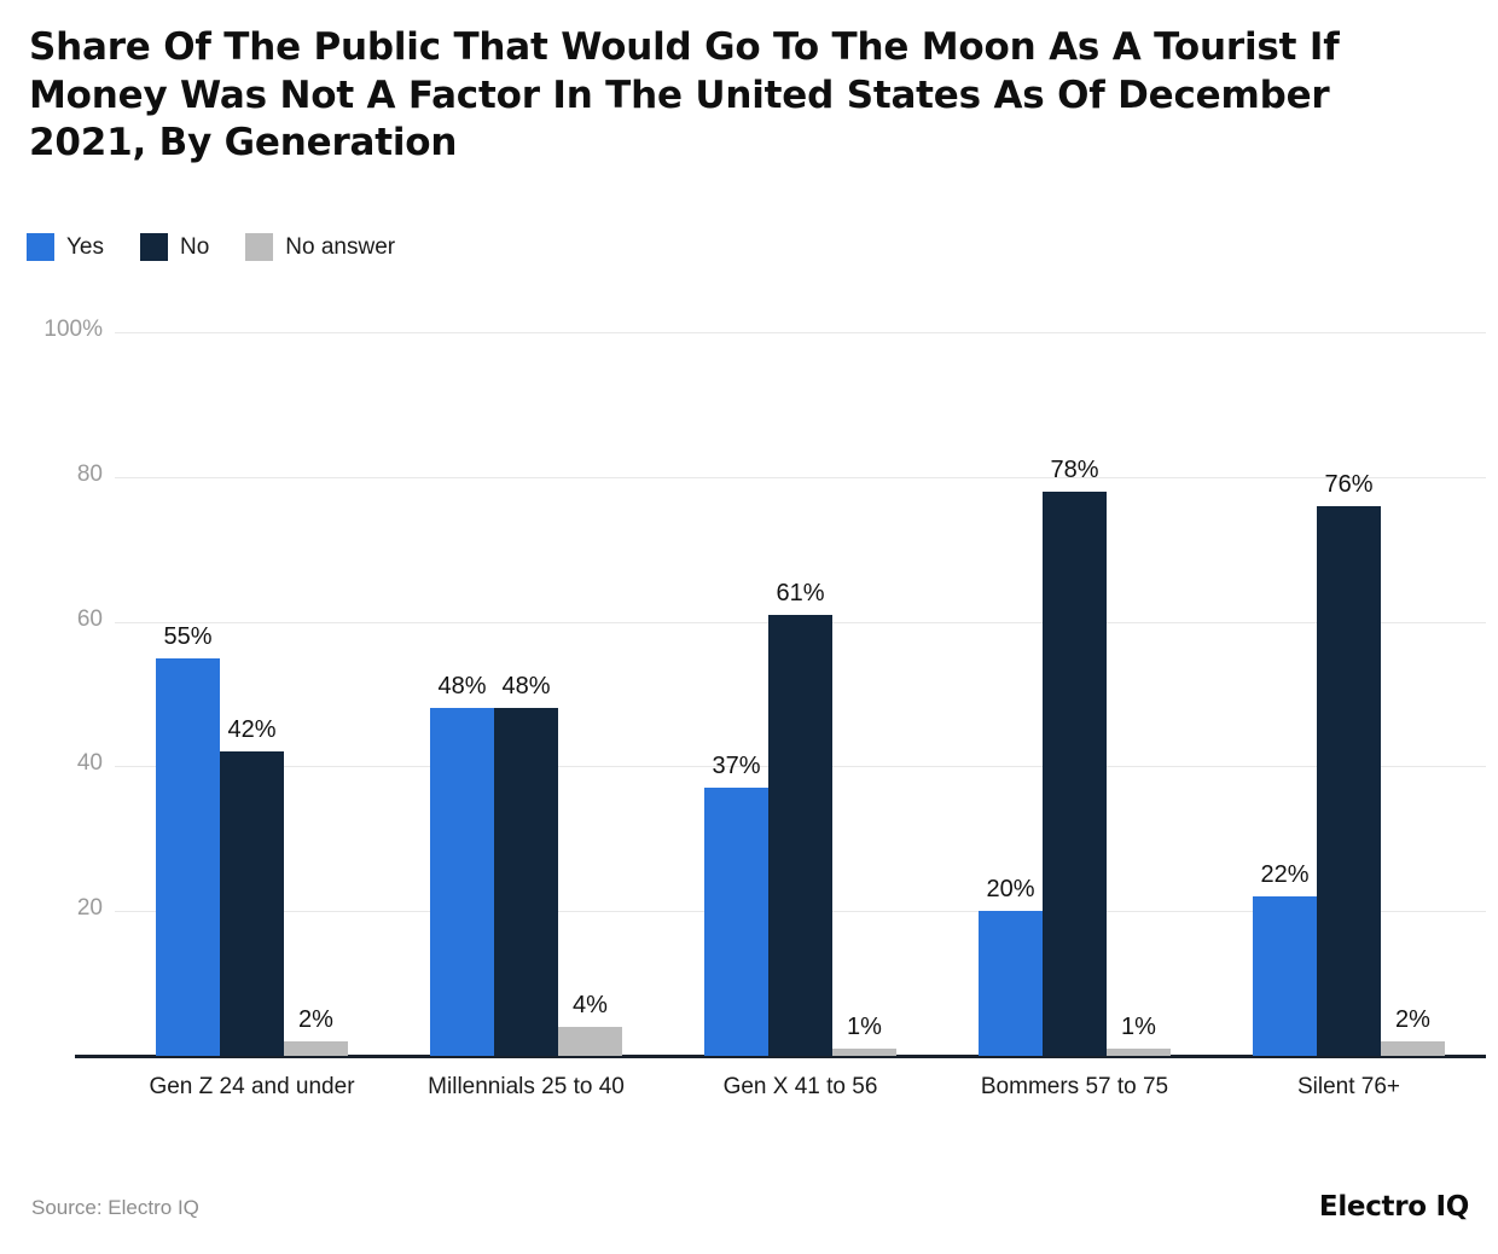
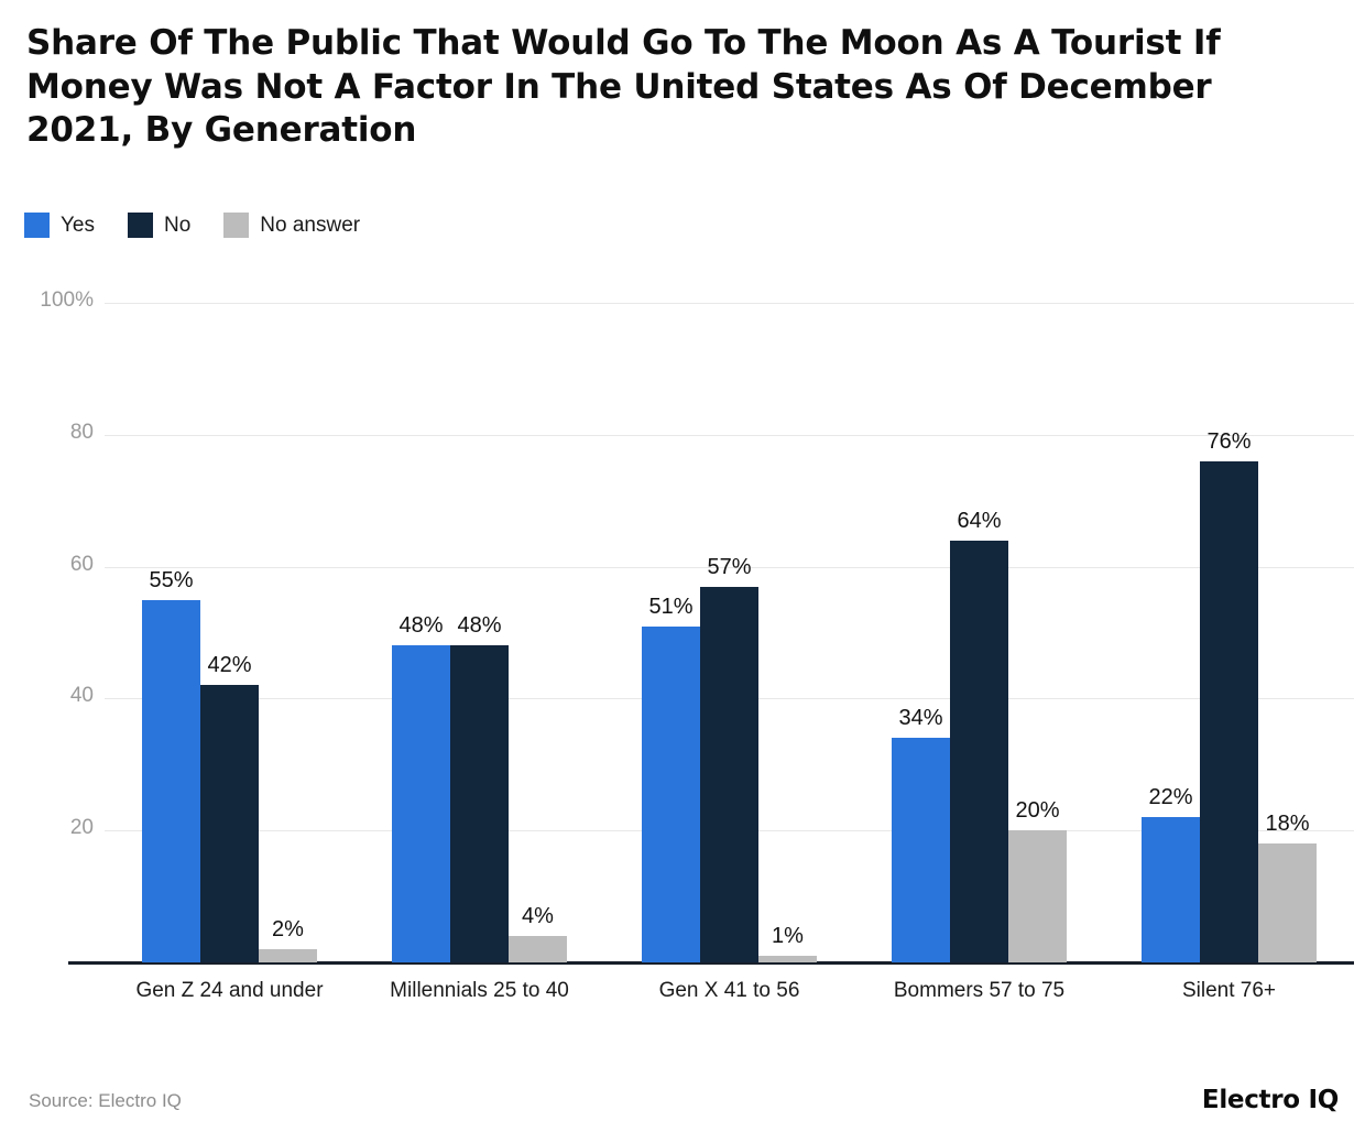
Yes/Gen X 41 to 56: 37% -> 51%
No/Gen X 41 to 56: 61% -> 57%
Yes/Bommers 57 to 75: 20% -> 34%
No/Bommers 57 to 75: 78% -> 64%
No answer/Bommers 57 to 75: 1% -> 20%
No answer/Silent 76+: 2% -> 18%
